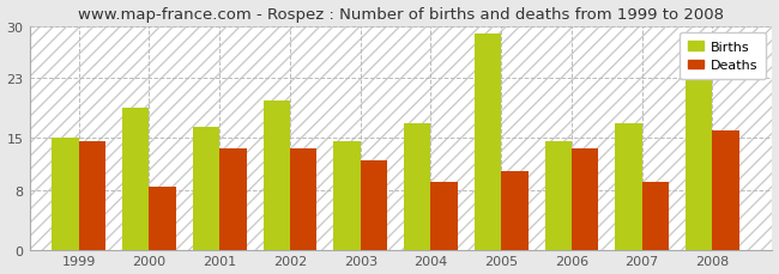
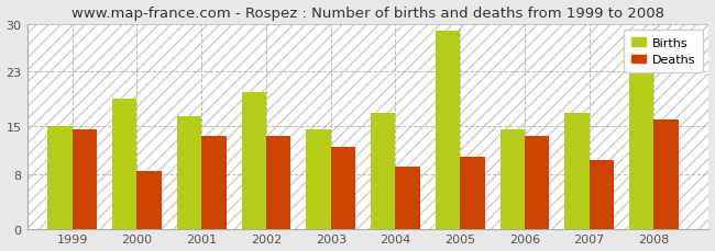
Deaths/2007: 9.0 -> 10.0
